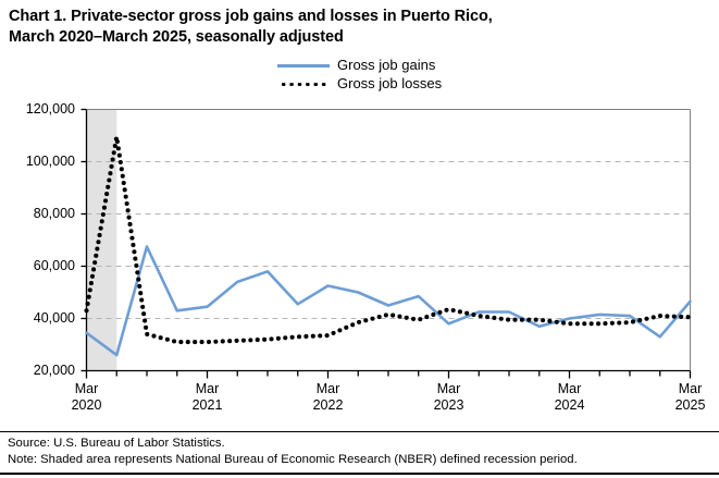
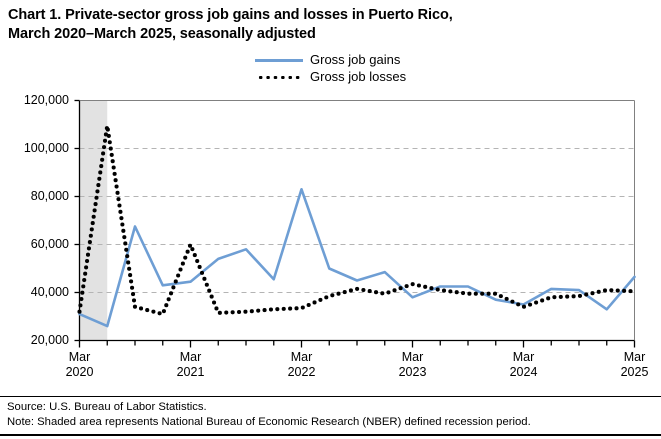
Gross job gains/Mar 2020: 34000 -> 31000
Gross job losses/Mar 2020: 43000 -> 32000
Gross job losses/Mar 2021: 31000 -> 60000
Gross job gains/Mar 2022: 52000 -> 83000
Gross job gains/Mar 2024: 40000 -> 35000
Gross job losses/Mar 2024: 38000 -> 34000
